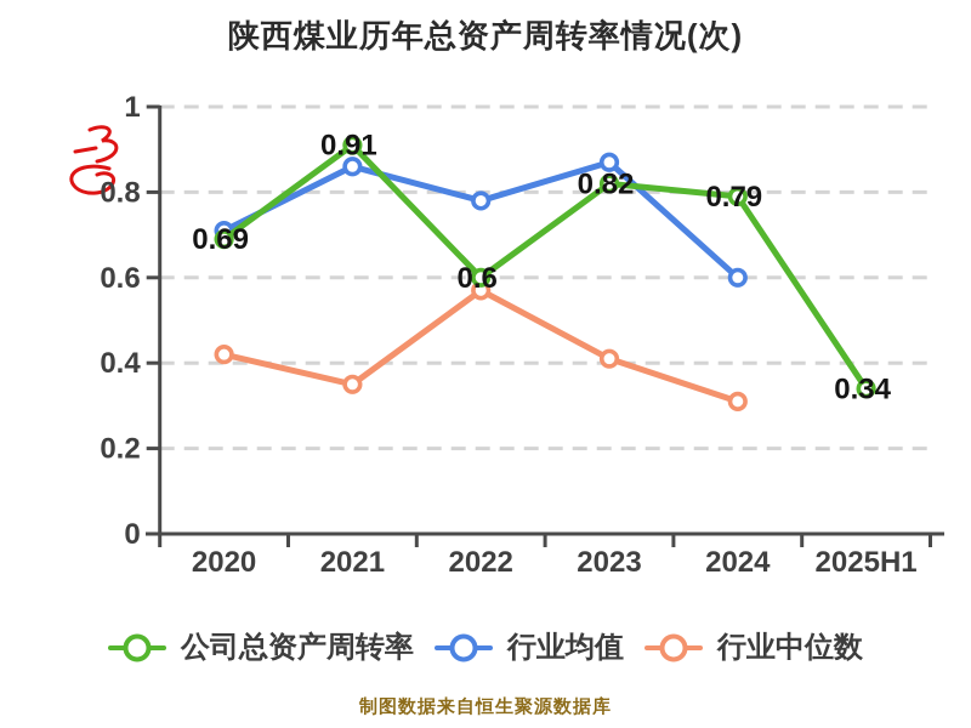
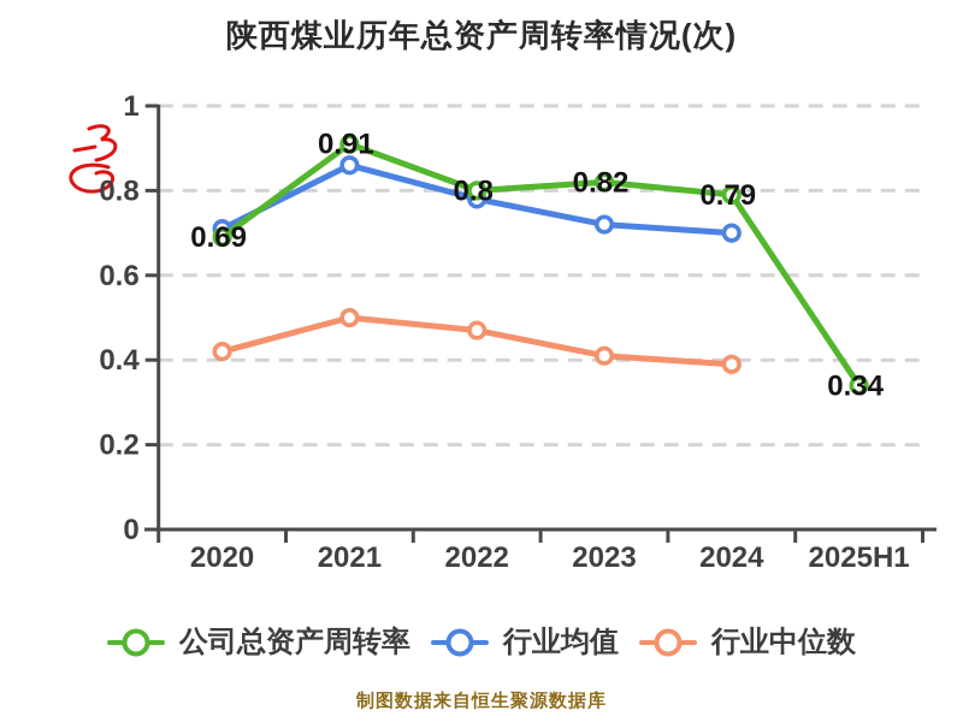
行业中位数/2021: 0.35 -> 0.50
公司总资产周转率/2022: 0.6 -> 0.8
行业中位数/2022: 0.57 -> 0.47
行业均值/2023: 0.87 -> 0.72
行业均值/2024: 0.60 -> 0.70
行业中位数/2024: 0.31 -> 0.39
